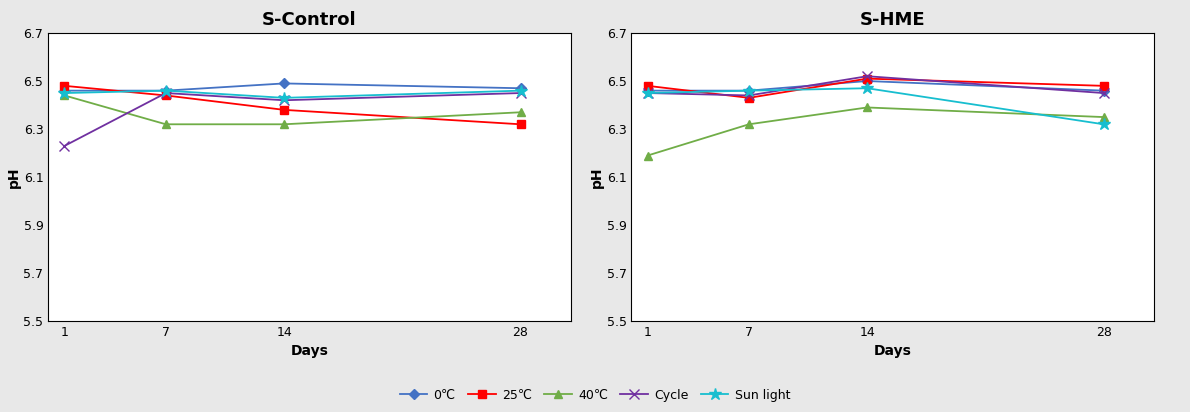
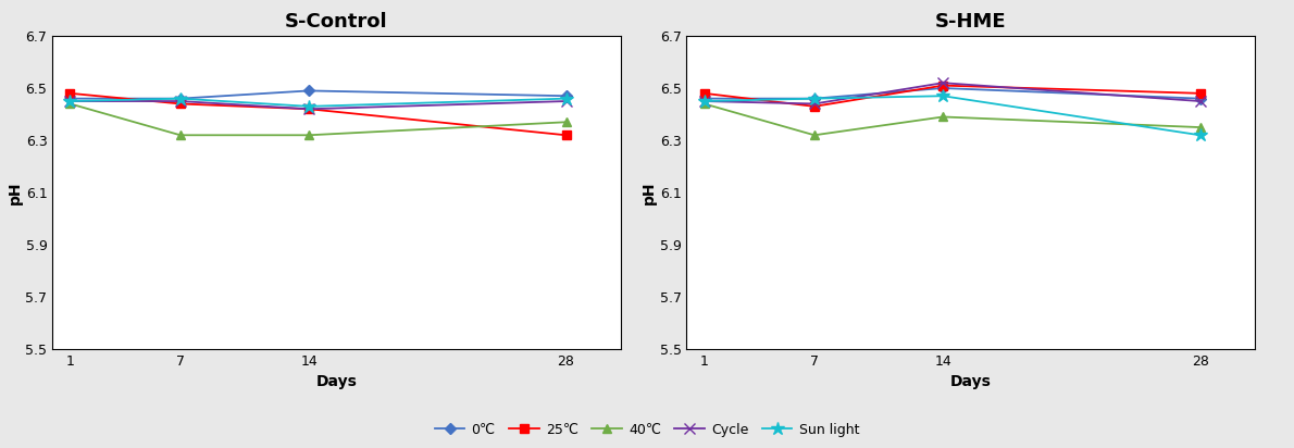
S-Control/Cycle/1: 6.23 -> 6.45
S-Control/25℃/14: 6.38 -> 6.42
S-HME/40℃/1: 6.19 -> 6.44
